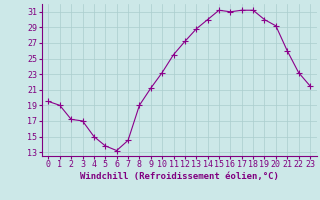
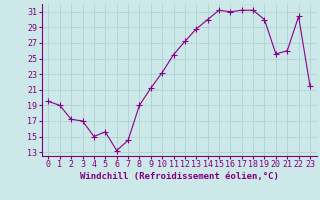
5: 13.8 -> 15.6
20: 29.2 -> 25.6
22: 23.2 -> 30.4
